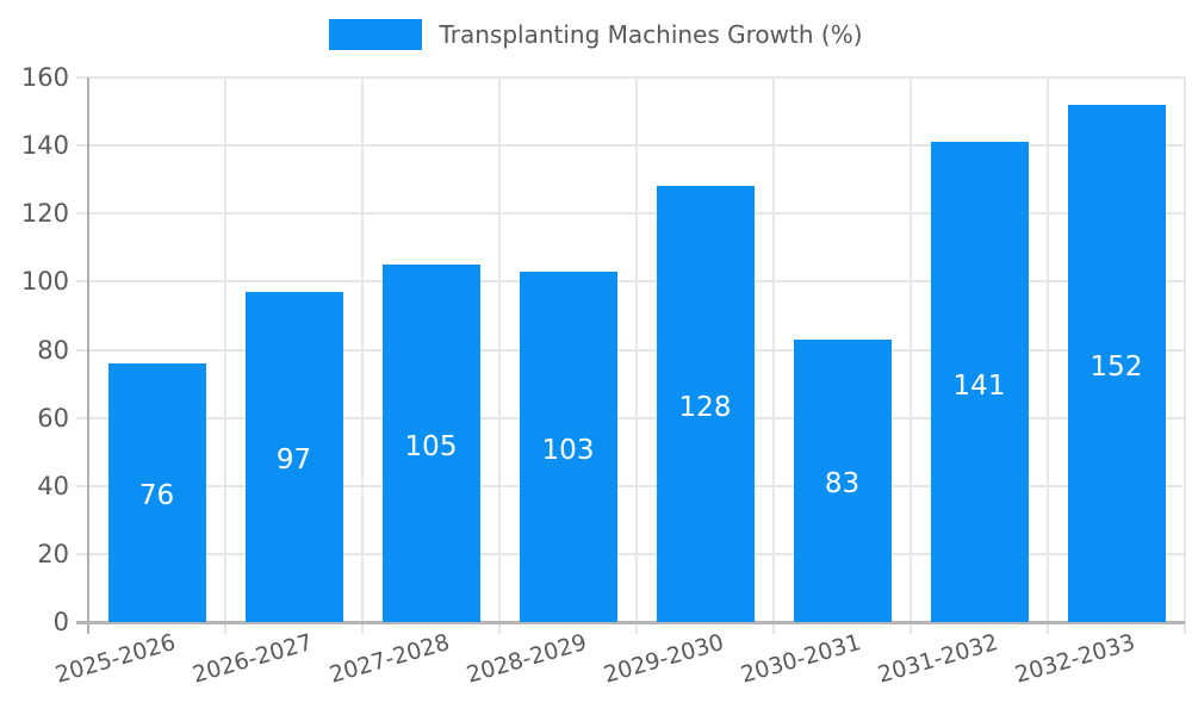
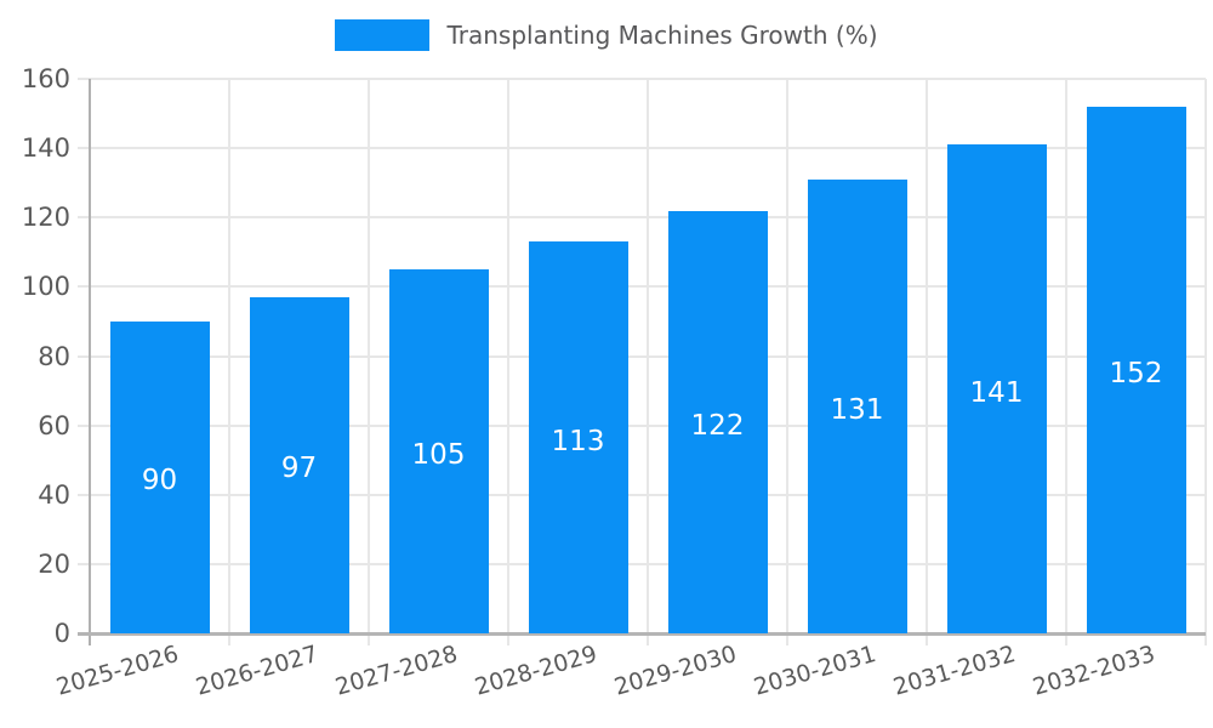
2025-2026: 76 -> 90
2028-2029: 103 -> 113
2029-2030: 128 -> 122
2030-2031: 83 -> 131
